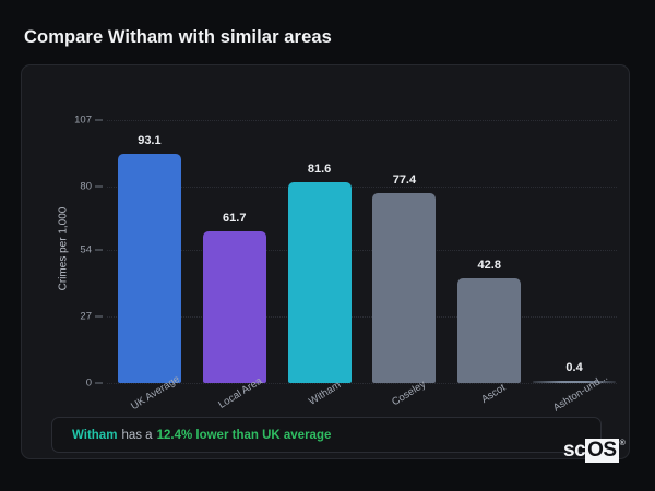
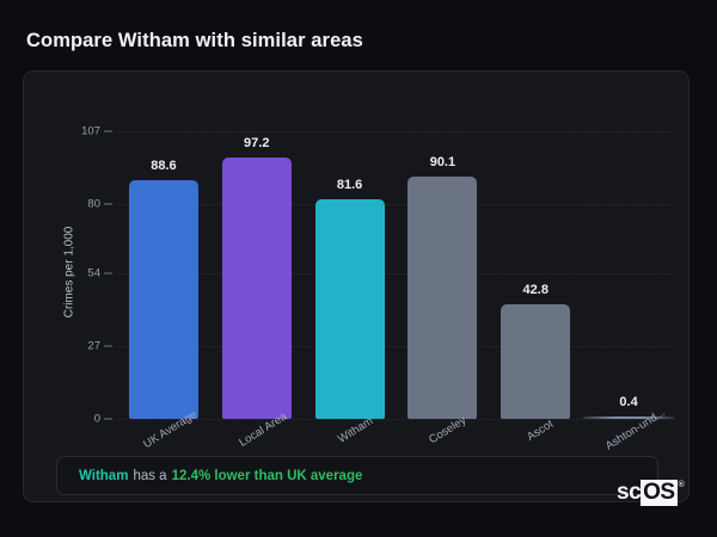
UK Average: 93.1 -> 88.6
Local Area: 61.7 -> 97.2
Coseley: 77.4 -> 90.1
